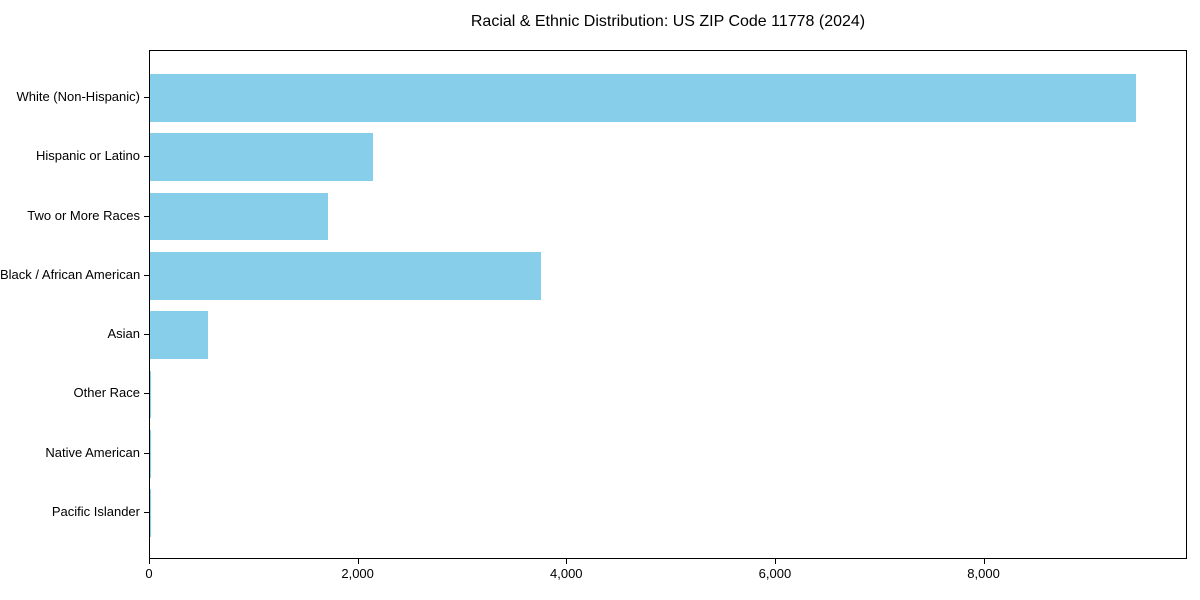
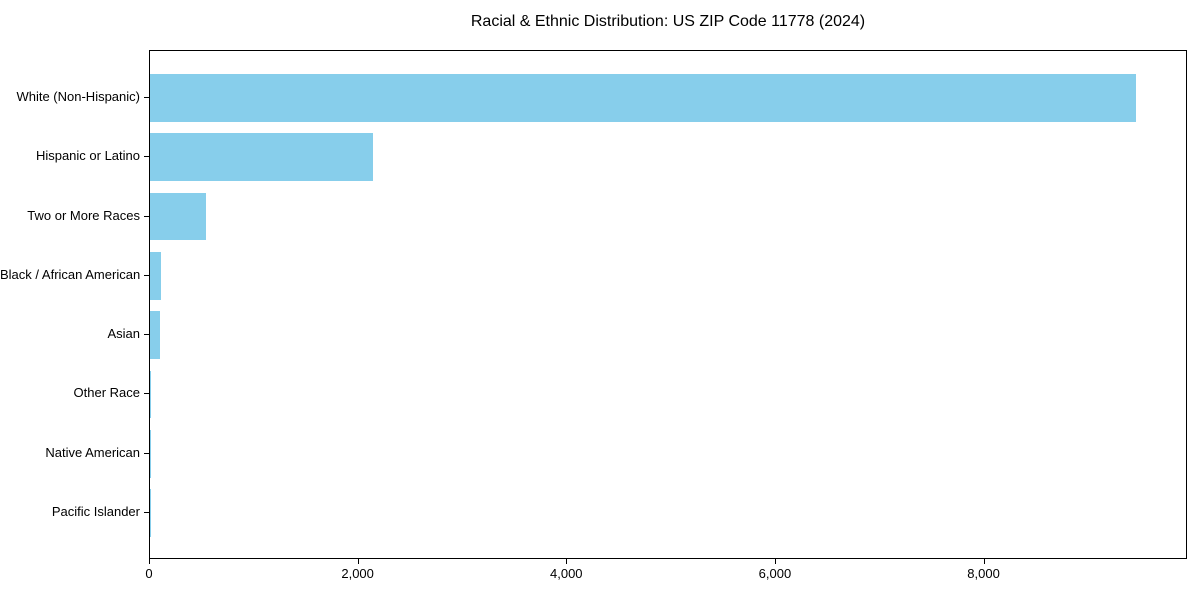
Two or More Races: 1710 -> 540
Black / African American: 3750 -> 110
Asian: 560 -> 100
